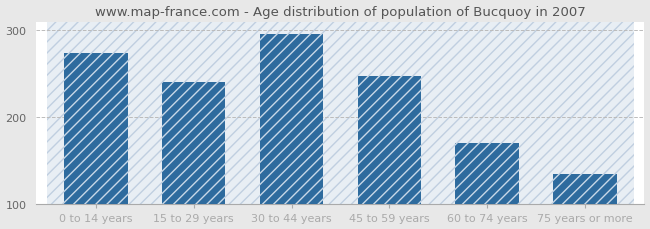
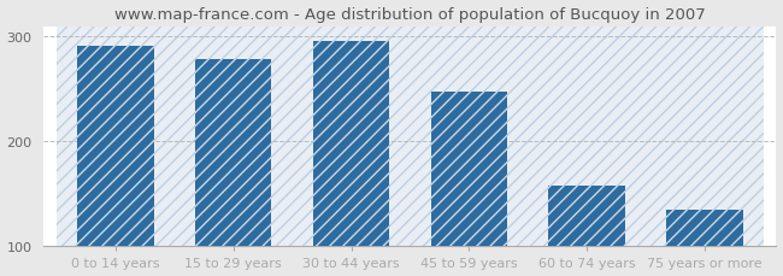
0 to 14 years: 274 -> 291
15 to 29 years: 240 -> 278
60 to 74 years: 170 -> 158
